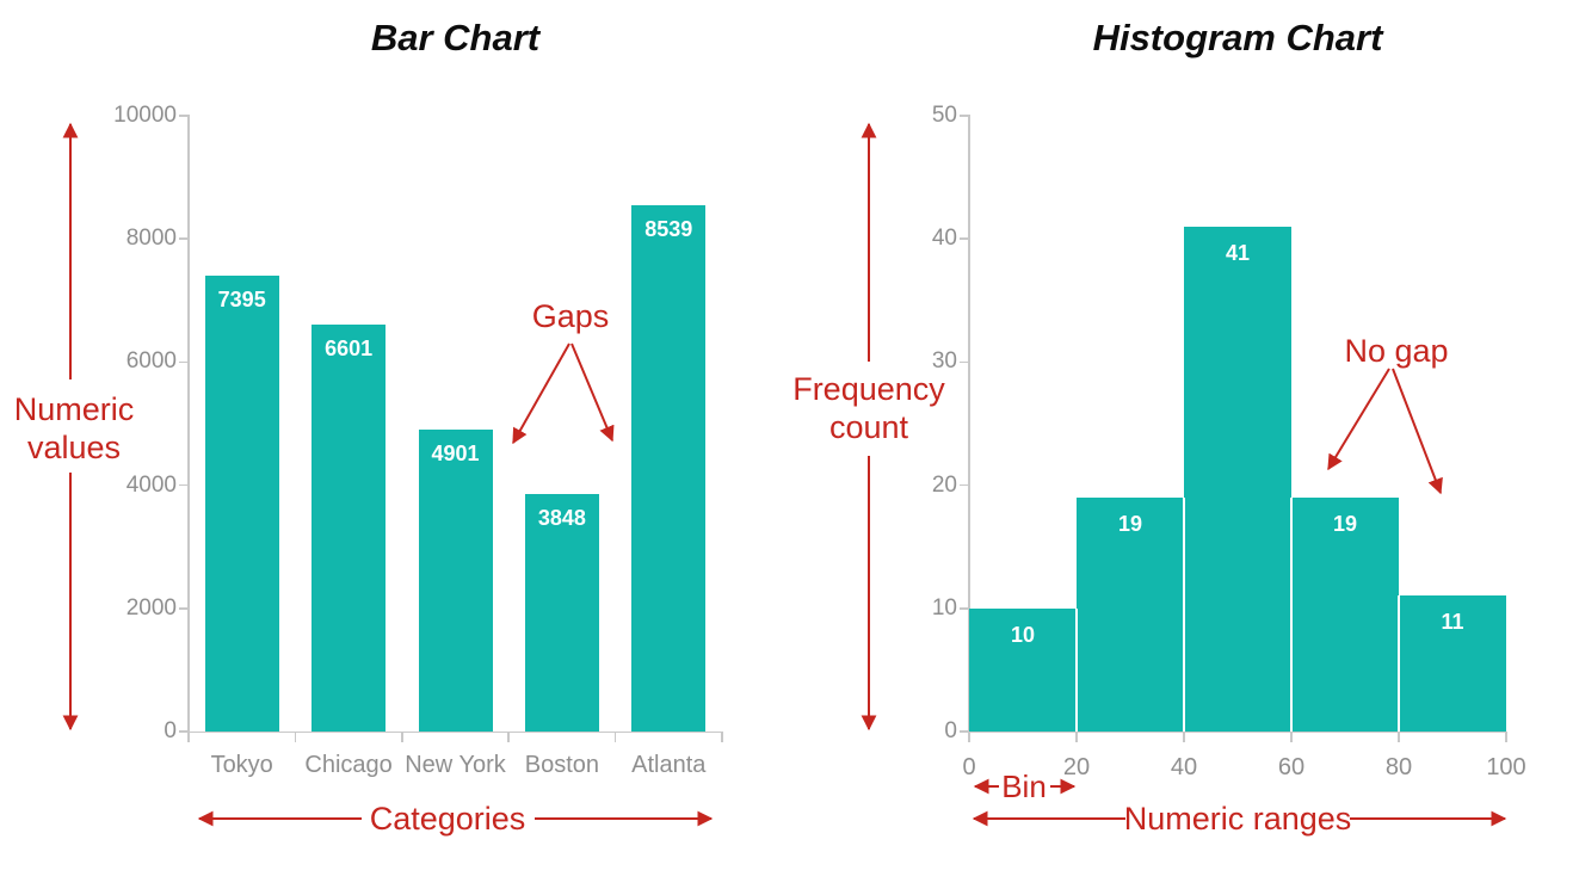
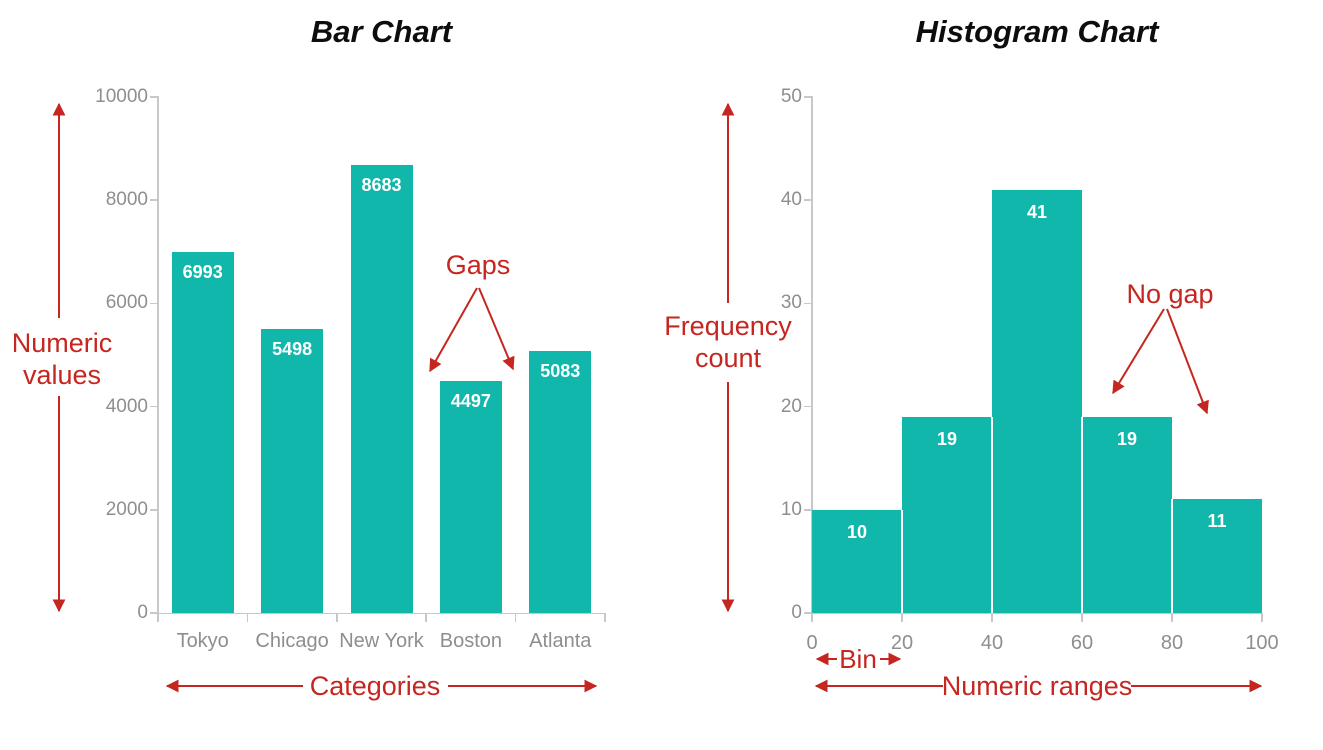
Bar Chart/Tokyo: 7395 -> 6993
Bar Chart/Chicago: 6601 -> 5498
Bar Chart/New York: 4901 -> 8683
Bar Chart/Boston: 3848 -> 4497
Bar Chart/Atlanta: 8539 -> 5083
